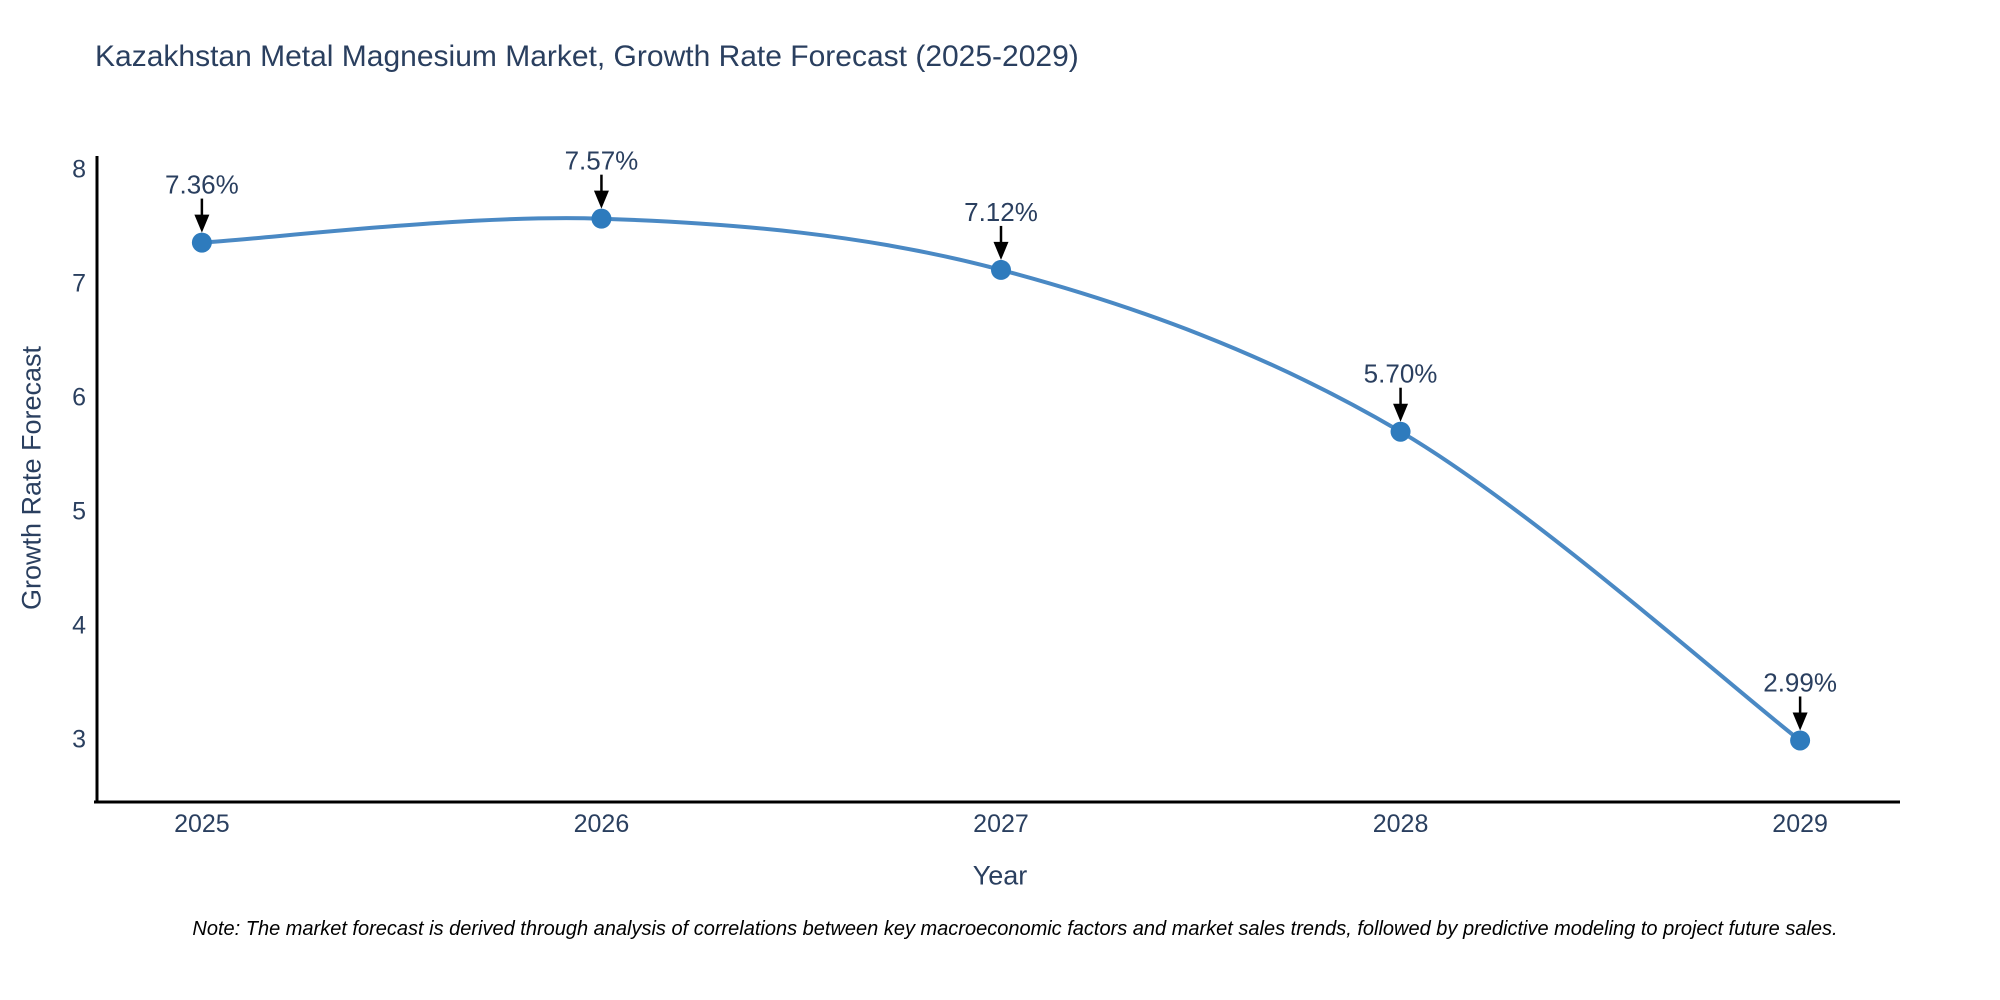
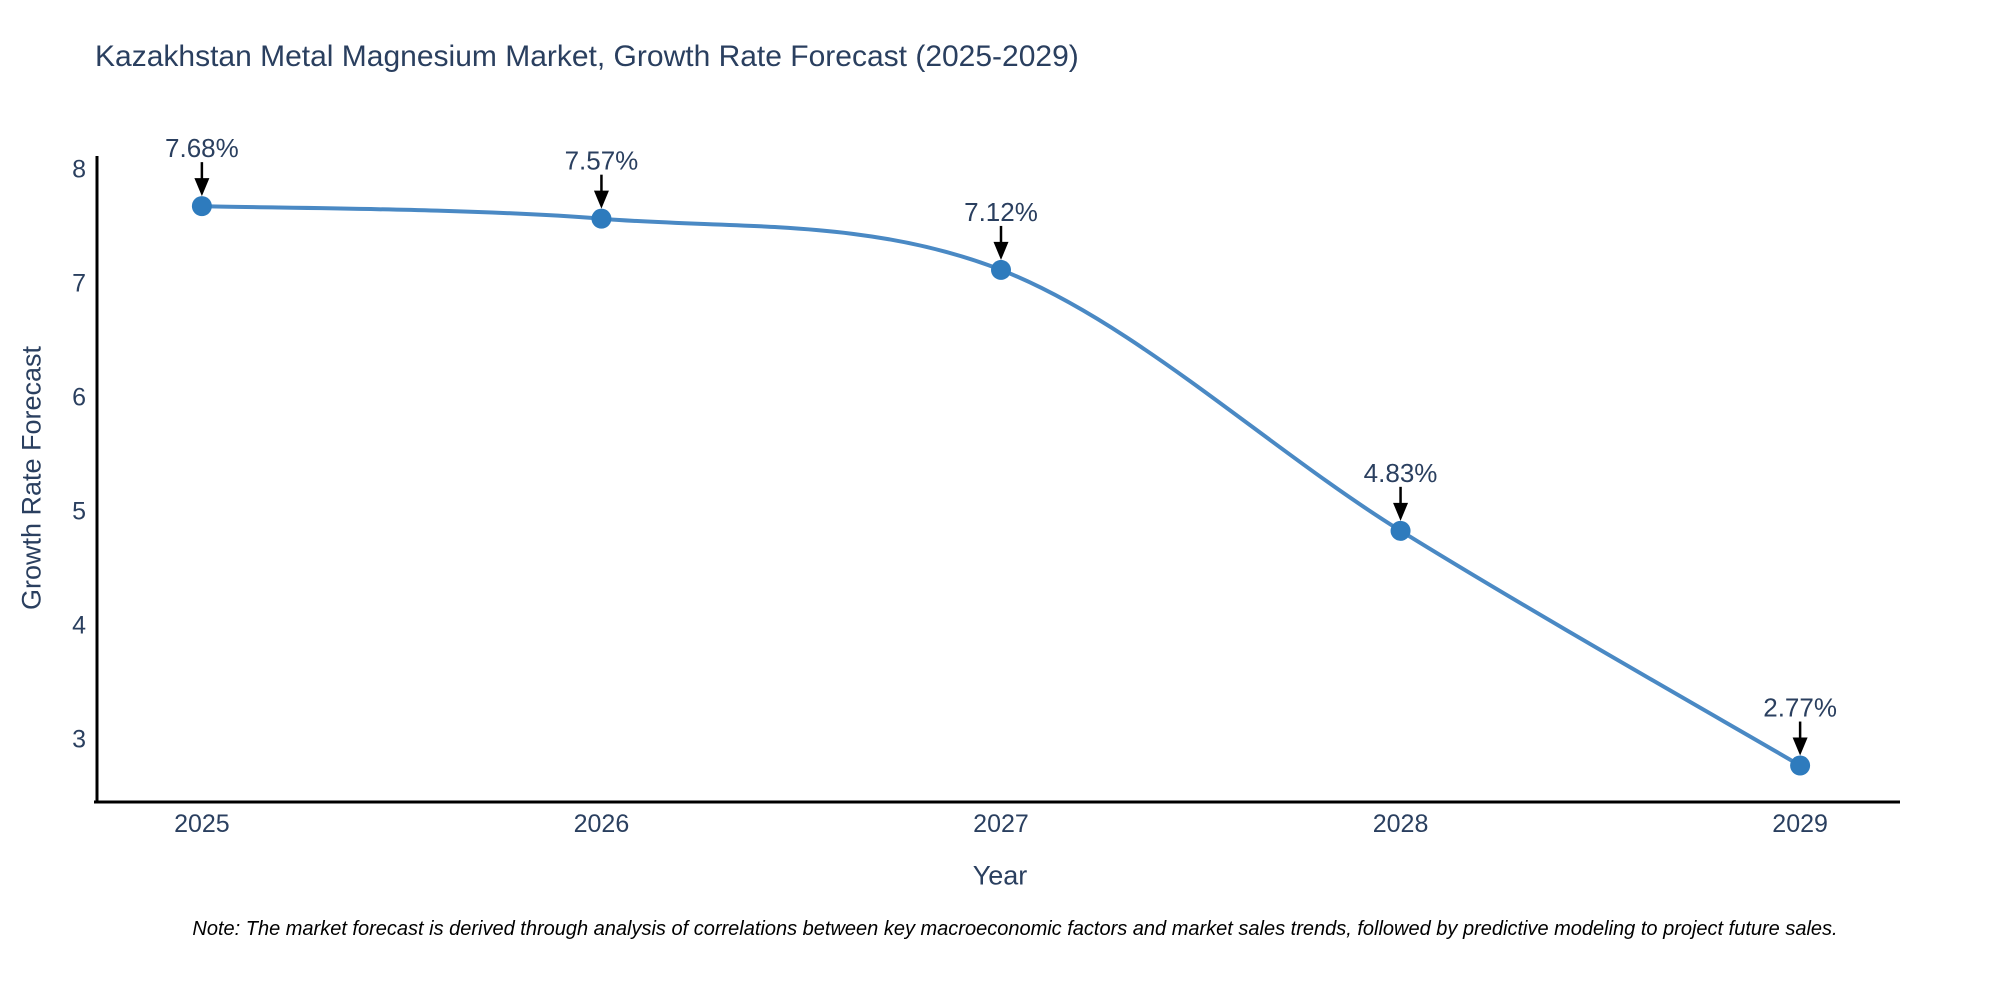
2025: 7.36% -> 7.68%
2028: 5.70% -> 4.83%
2029: 2.99% -> 2.77%
